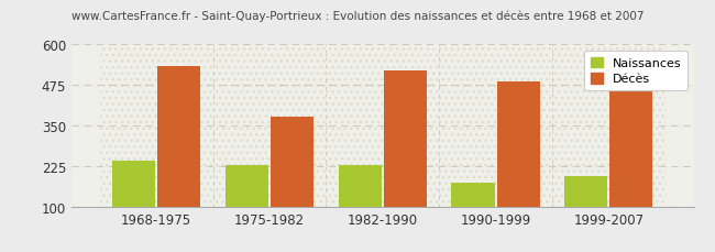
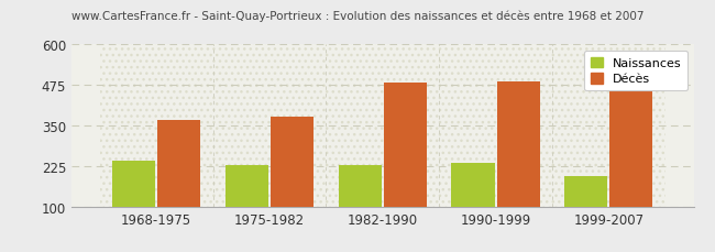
Décès/1968-1975: 535 -> 368
Décès/1982-1990: 520 -> 484
Naissances/1990-1999: 175 -> 235
